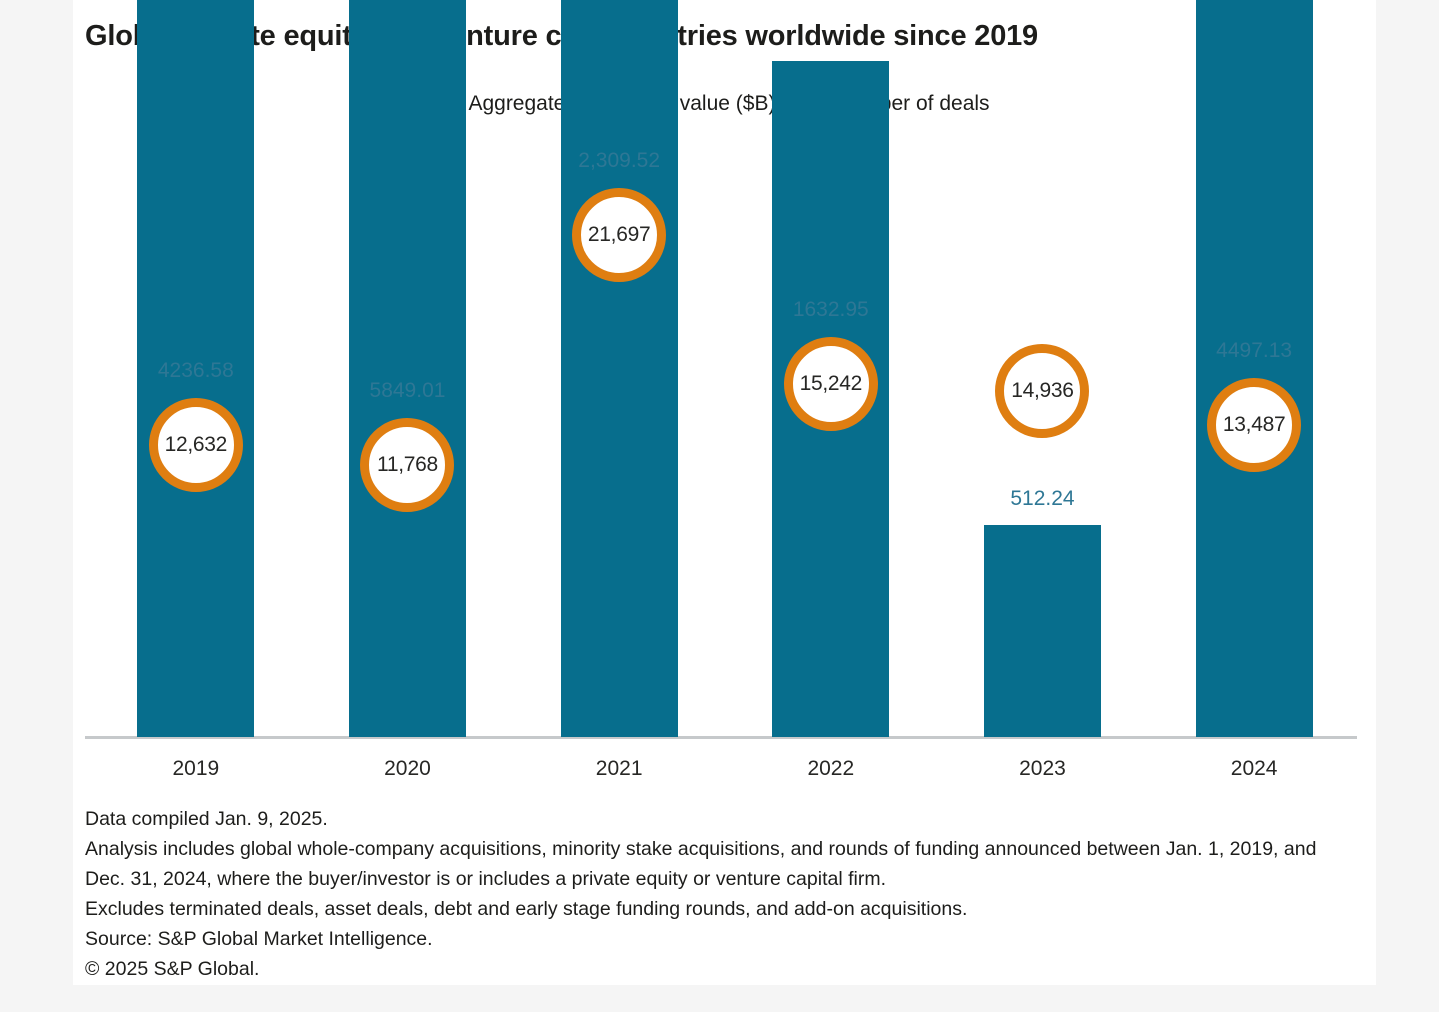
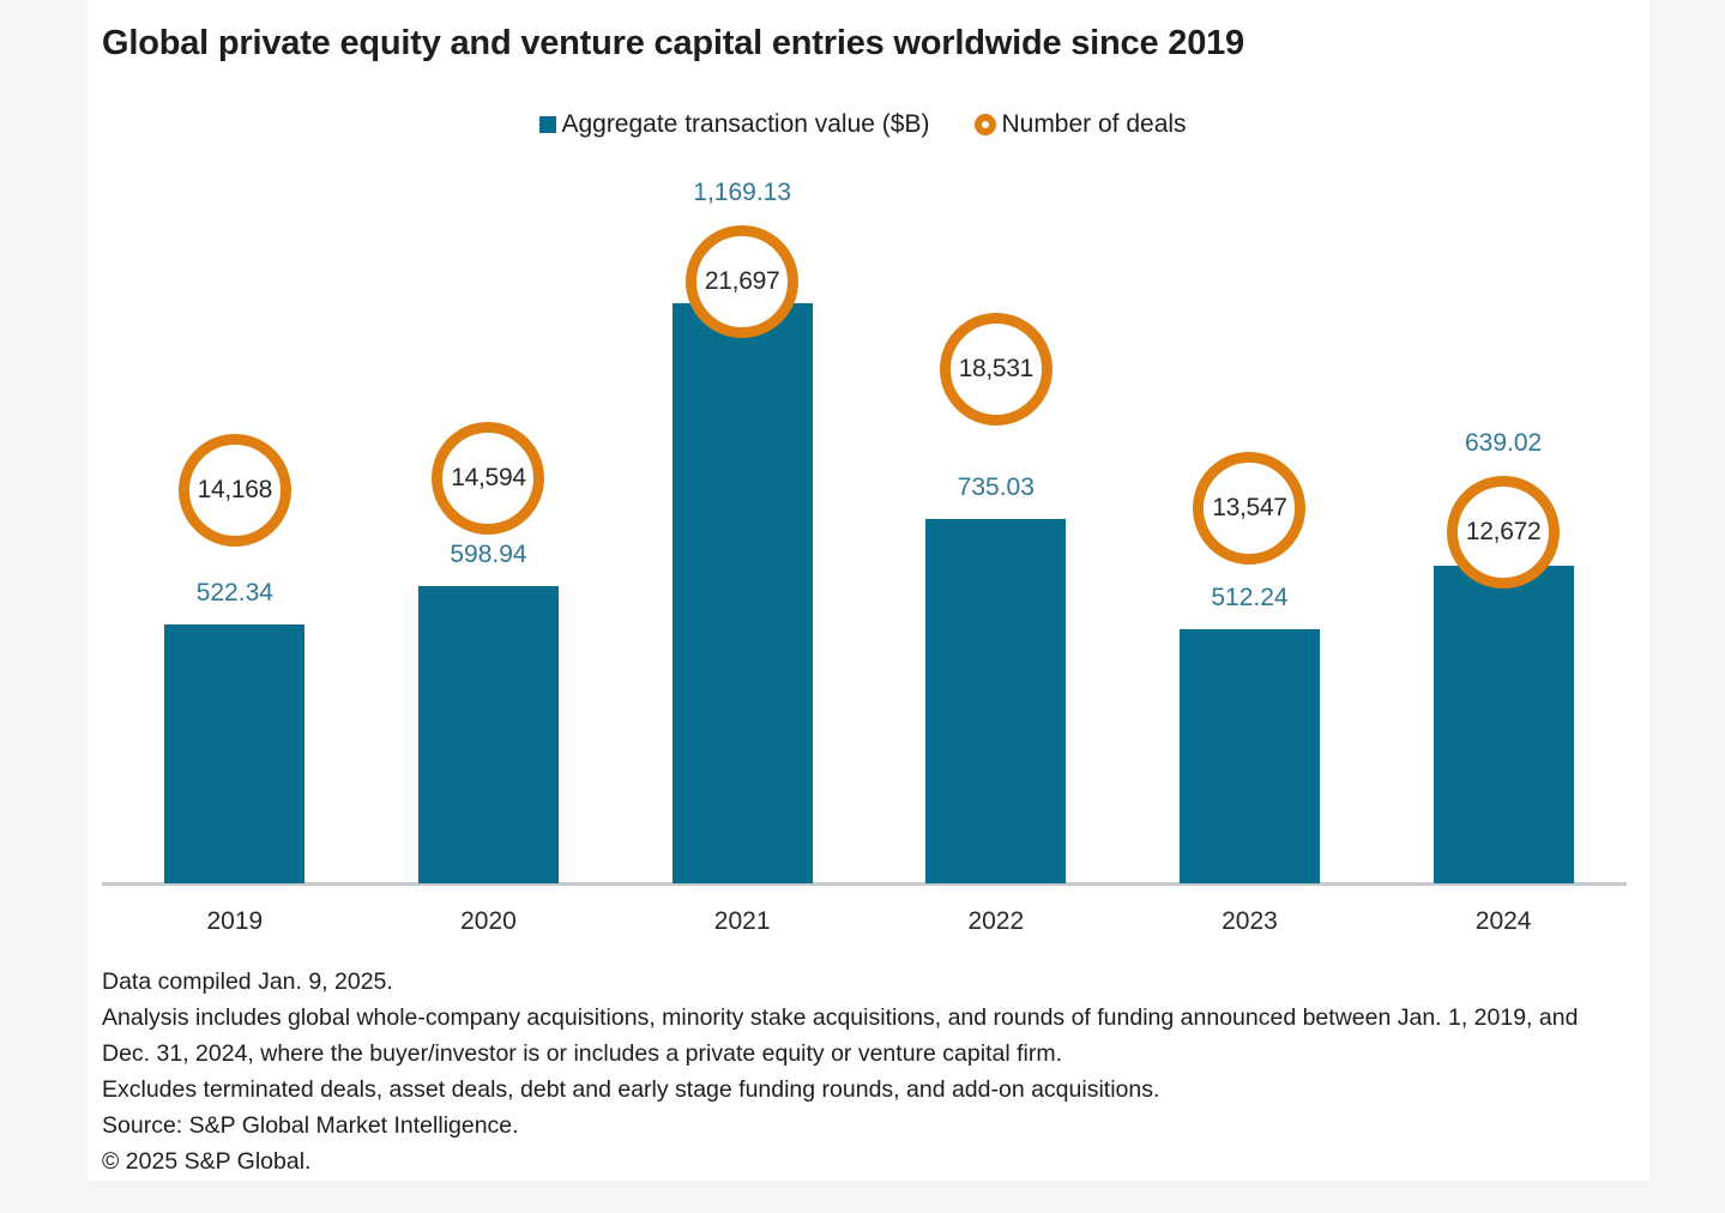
Aggregate transaction value ($B)/2019: 4236.58 -> 522.34
Number of deals/2019: 12,632 -> 14,168
Aggregate transaction value ($B)/2020: 5849.01 -> 598.94
Number of deals/2020: 11,768 -> 14,594
Aggregate transaction value ($B)/2021: 2,309.52 -> 1,169.13
Aggregate transaction value ($B)/2022: 1632.95 -> 735.03
Number of deals/2022: 15,242 -> 18,531
Number of deals/2023: 14,936 -> 13,547
Aggregate transaction value ($B)/2024: 4497.13 -> 639.02
Number of deals/2024: 13,487 -> 12,672
